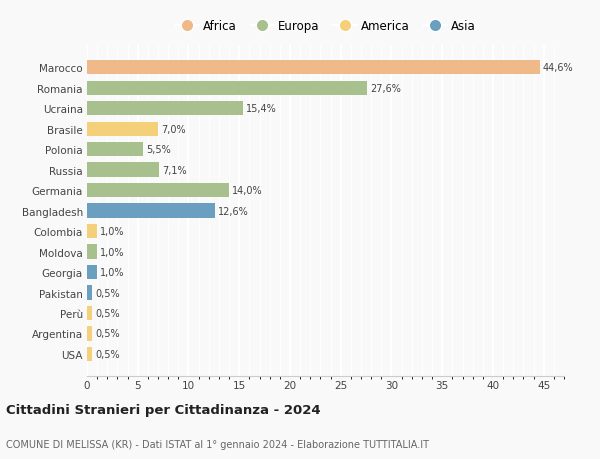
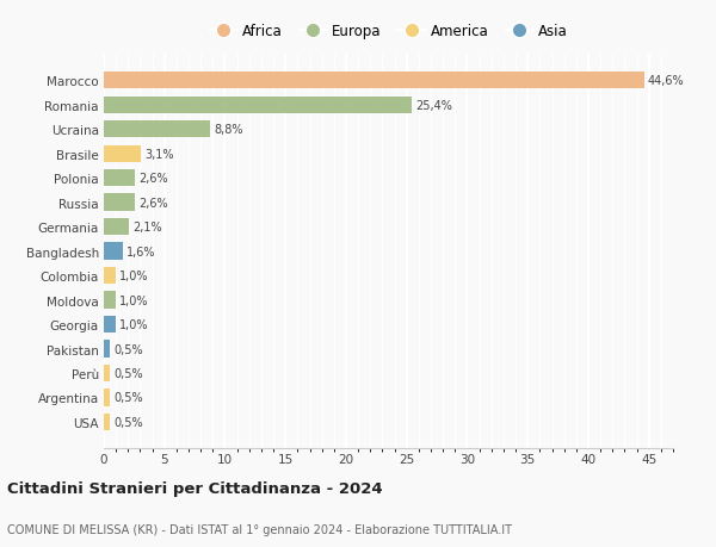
Romania: 27,6% -> 25,4%
Ucraina: 15,4% -> 8,8%
Brasile: 7,0% -> 3,1%
Polonia: 5,5% -> 2,6%
Russia: 7,1% -> 2,6%
Germania: 14,0% -> 2,1%
Bangladesh: 12,6% -> 1,6%
